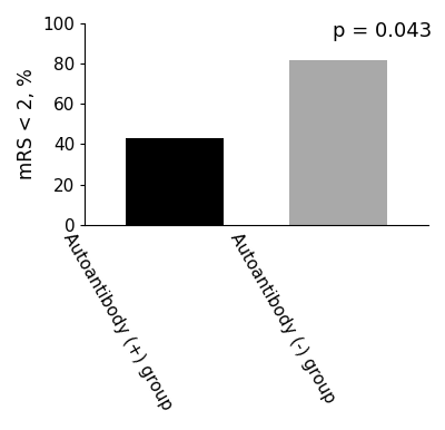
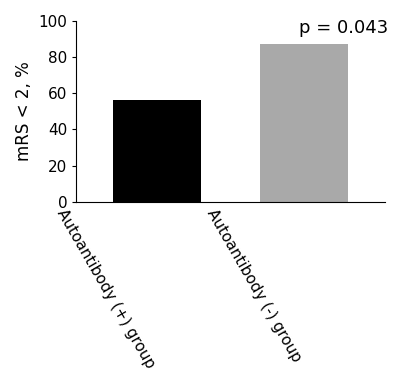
Autoantibody (+) group: 43 -> 56
Autoantibody (-) group: 82 -> 87
